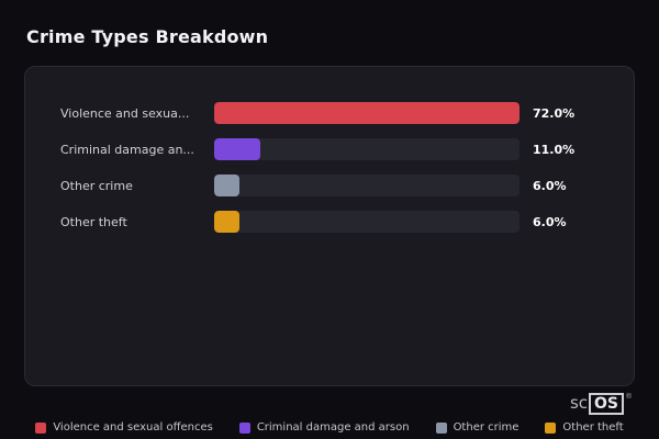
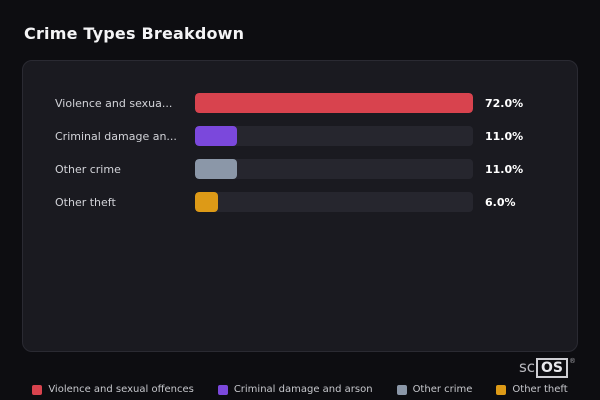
Other crime: 6.0% -> 11.0%
